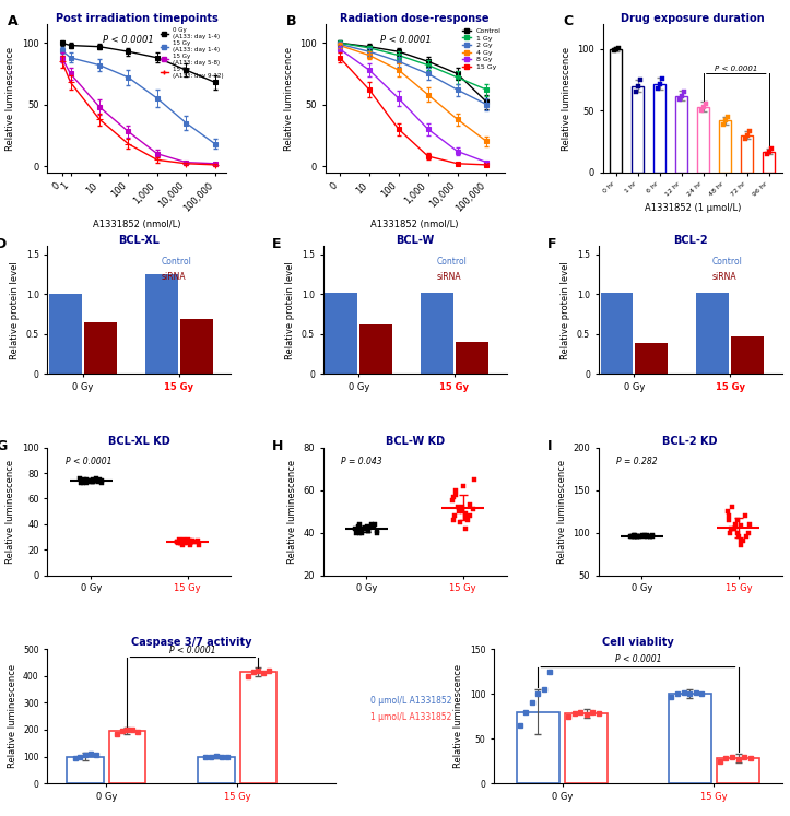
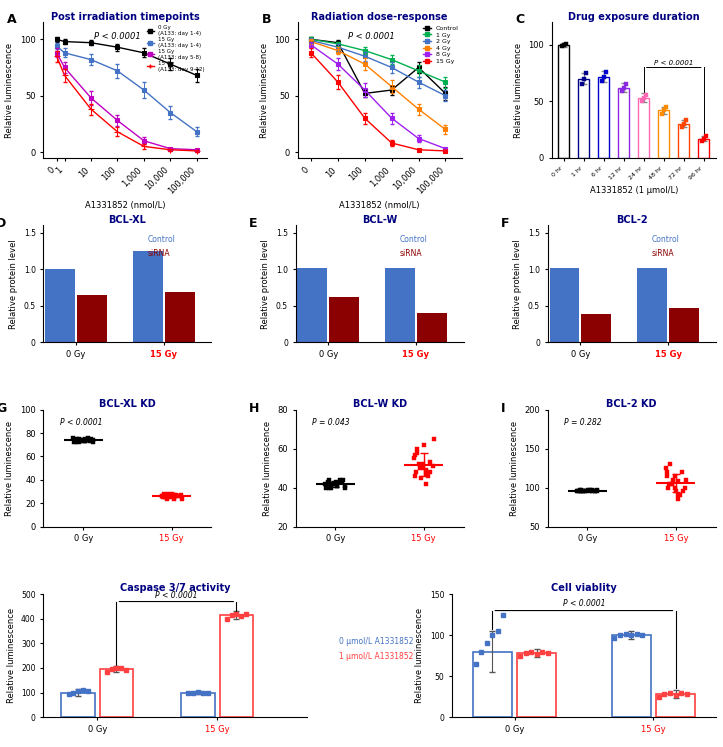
Radiation dose-response/Control/100: 93 -> 52
Radiation dose-response/Control/1,000: 85 -> 55
